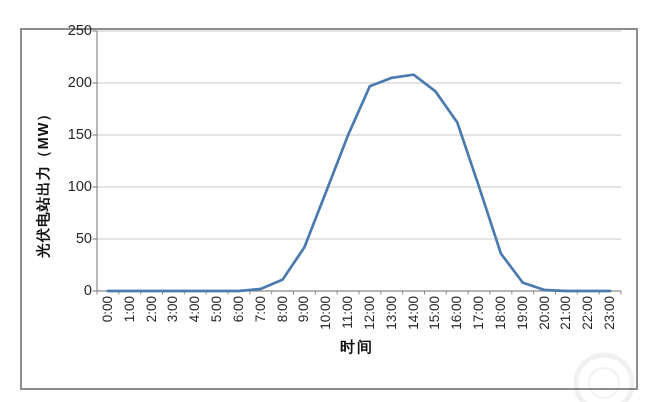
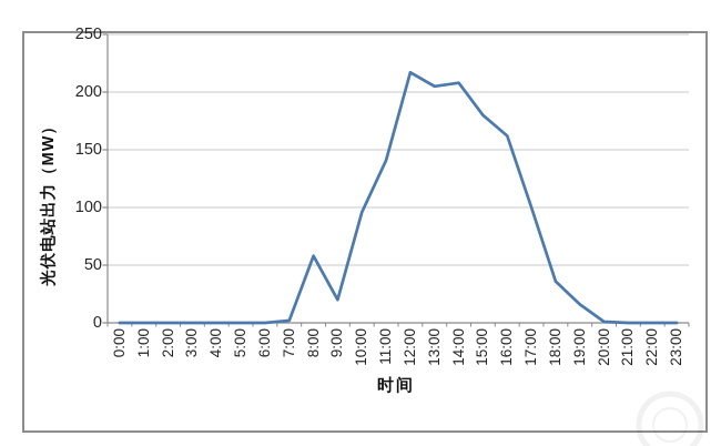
8:00: 11 -> 58
9:00: 42 -> 20
11:00: 150 -> 141
12:00: 197 -> 217
15:00: 192 -> 180
19:00: 8 -> 16
